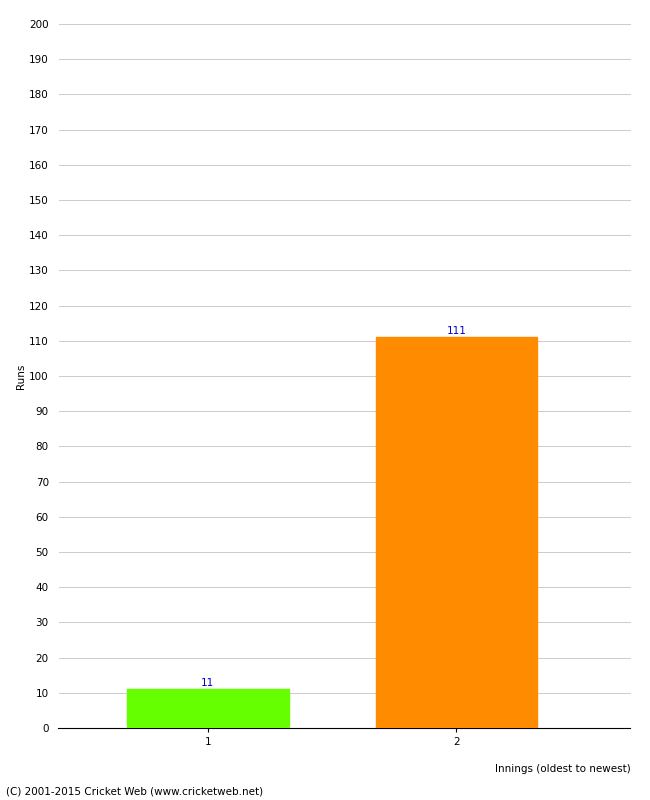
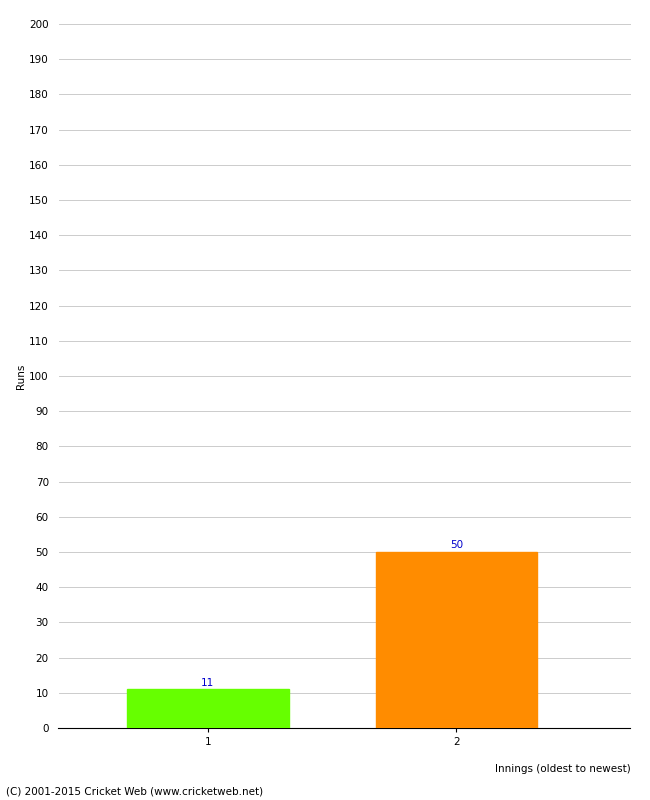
2: 111 -> 50
